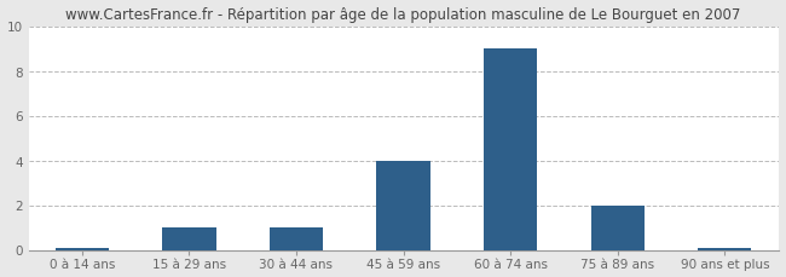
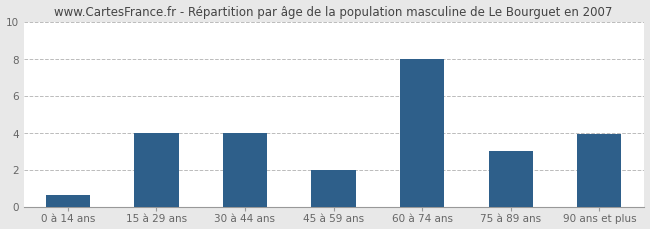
0 à 14 ans: 0.1 -> 0.6
15 à 29 ans: 1.0 -> 4.0
30 à 44 ans: 1.0 -> 4.0
45 à 59 ans: 4.0 -> 2.0
60 à 74 ans: 9.0 -> 8.0
75 à 89 ans: 2.0 -> 3.0
90 ans et plus: 0.1 -> 3.9
